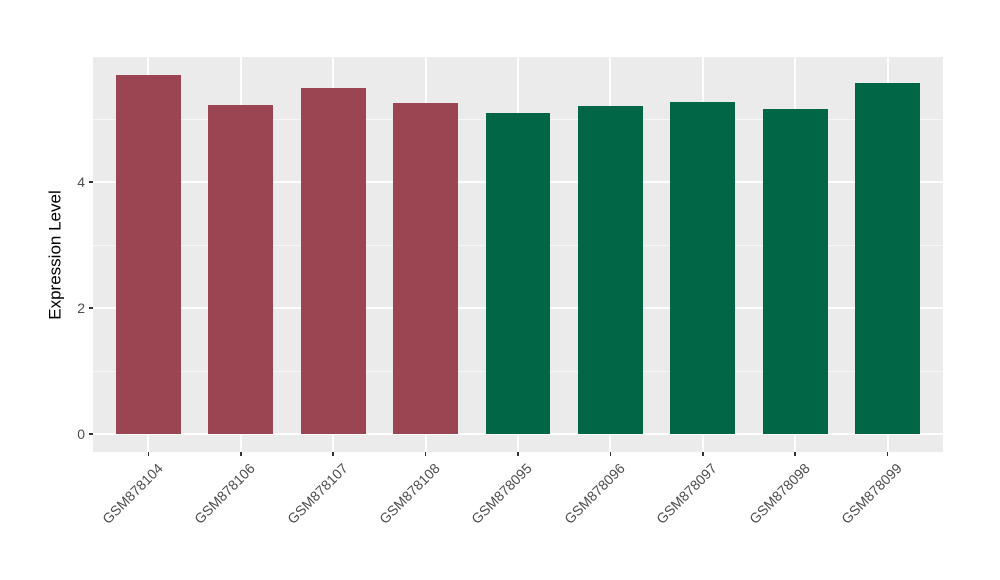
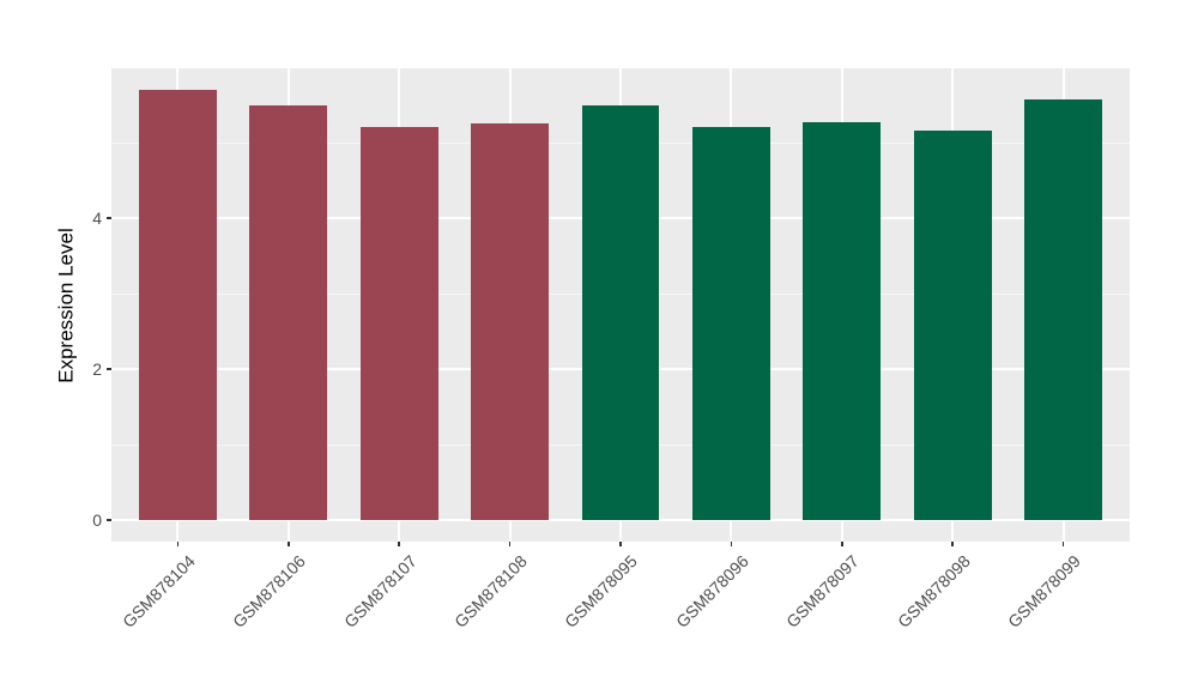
GSM878106: 5.2 -> 5.5
GSM878107: 5.5 -> 5.2
GSM878095: 5.1 -> 5.5
